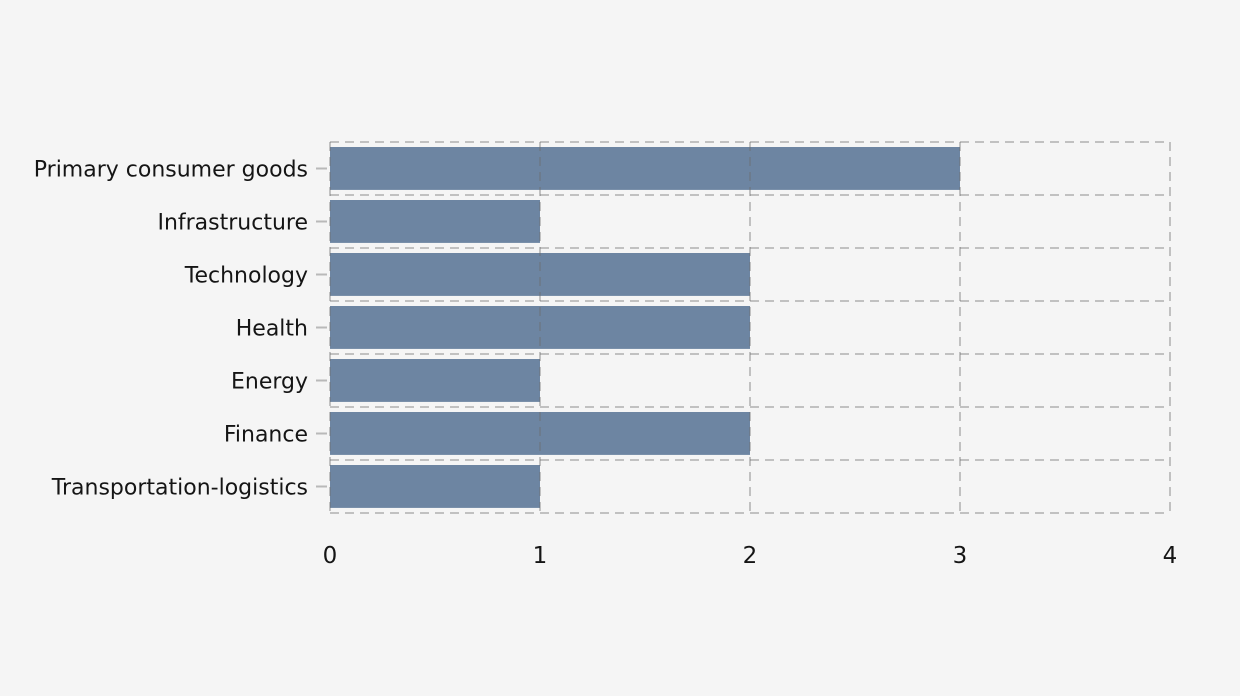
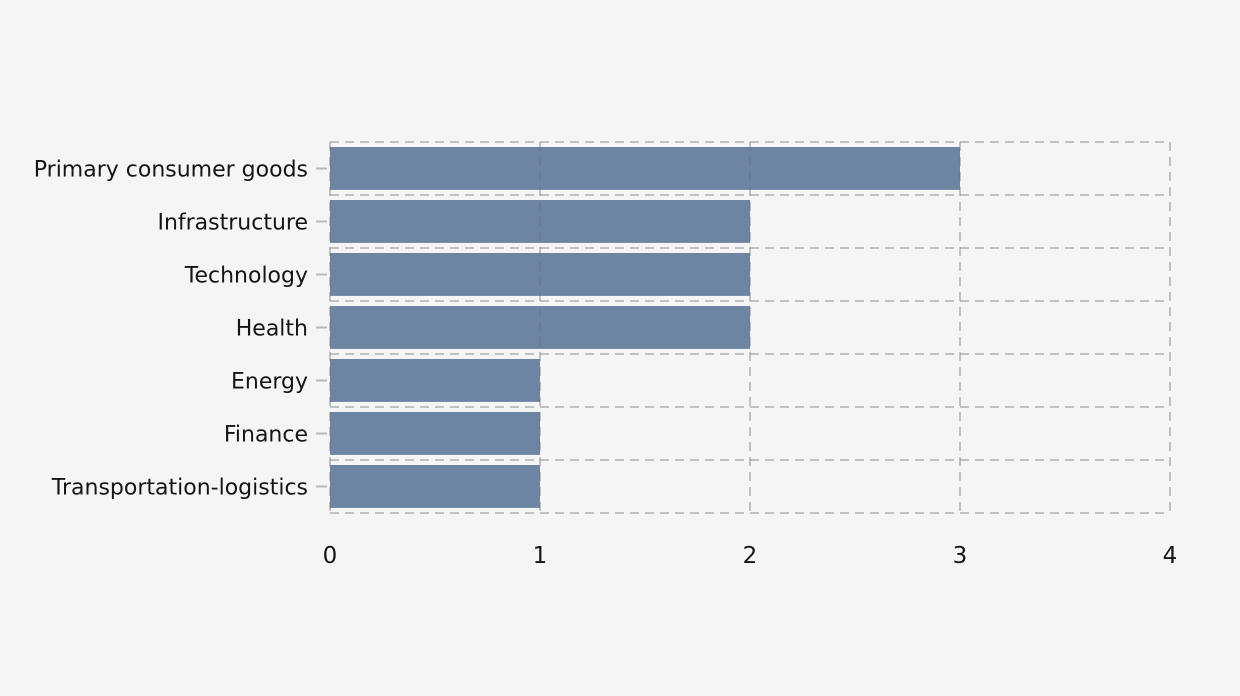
Infrastructure: 1 -> 2
Finance: 2 -> 1
